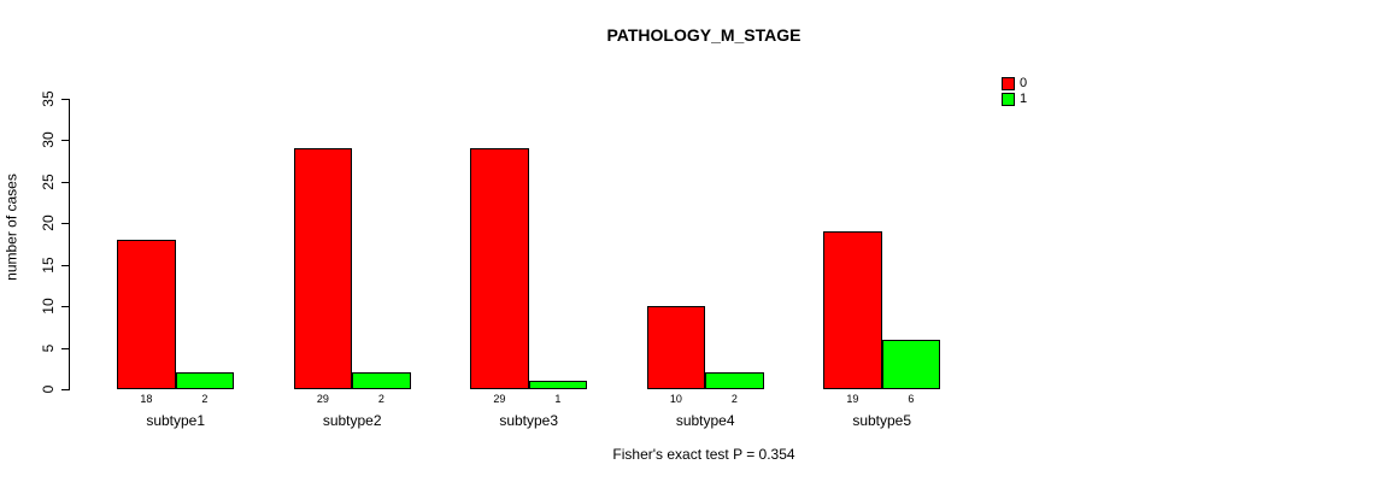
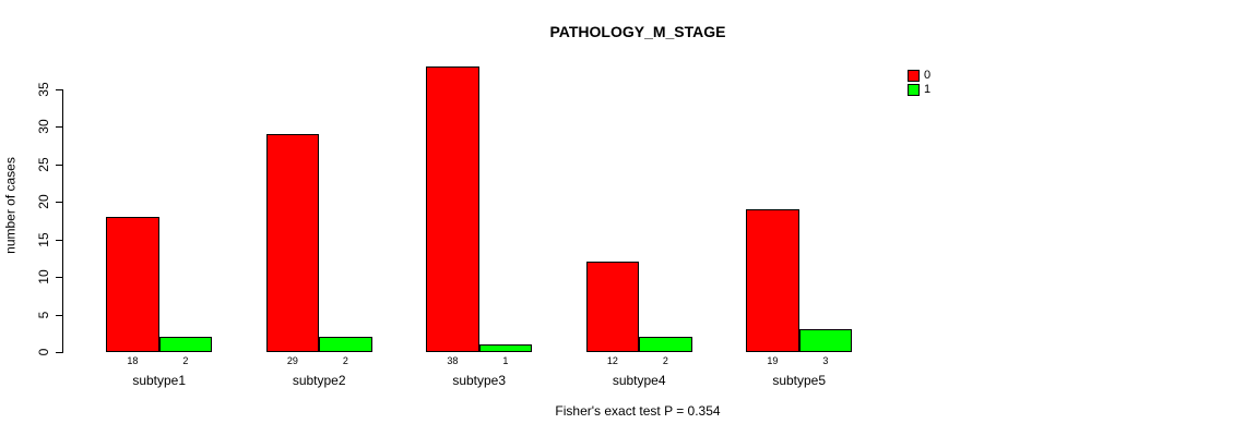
0/subtype3: 29 -> 38
0/subtype4: 10 -> 12
1/subtype5: 6 -> 3
